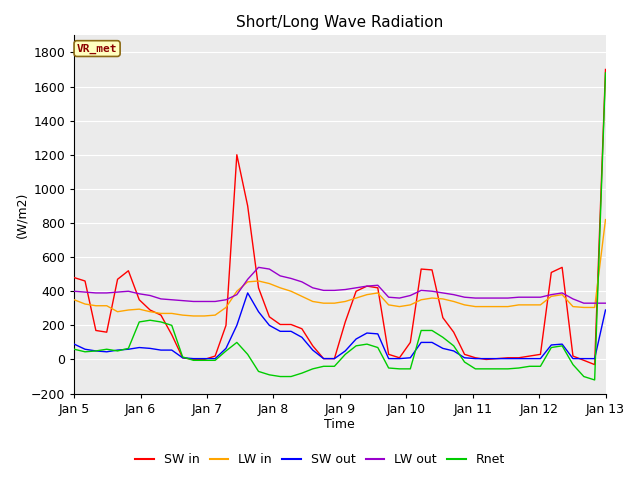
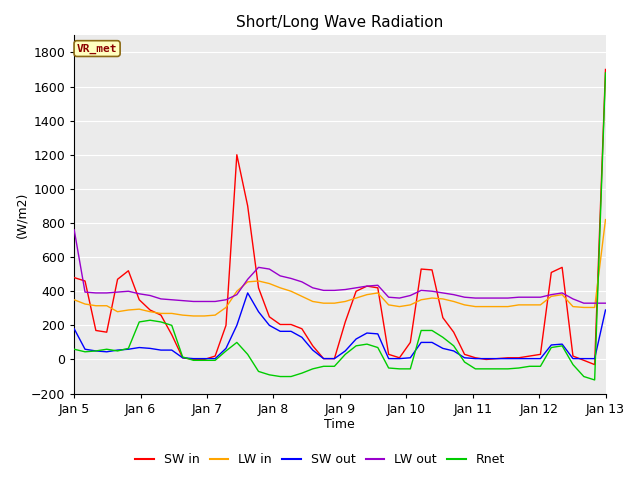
SW out/Jan 5: 90 -> 180
LW out/Jan 5: 400 -> 760
